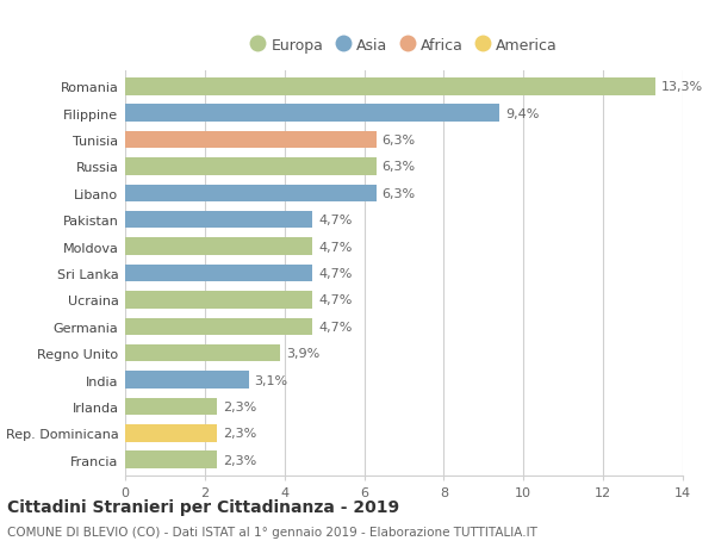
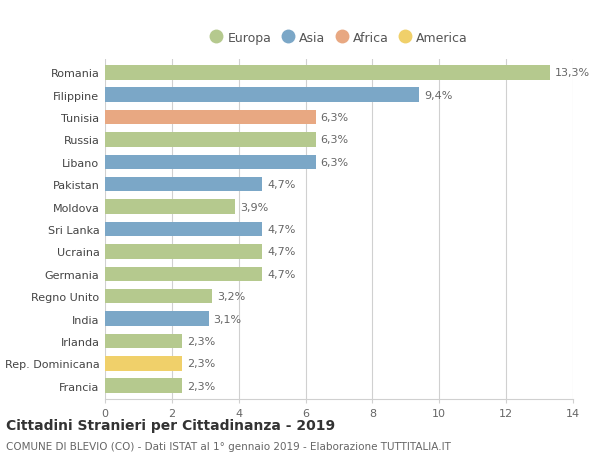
Moldova: 4,7% -> 3,9%
Regno Unito: 3,9% -> 3,2%
